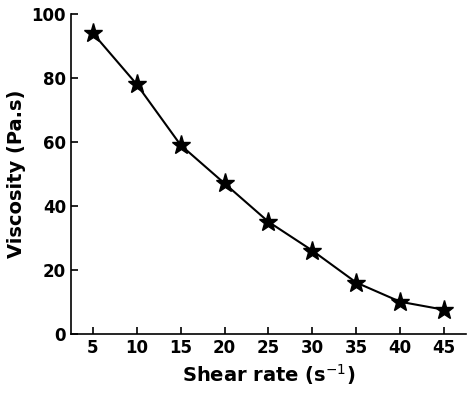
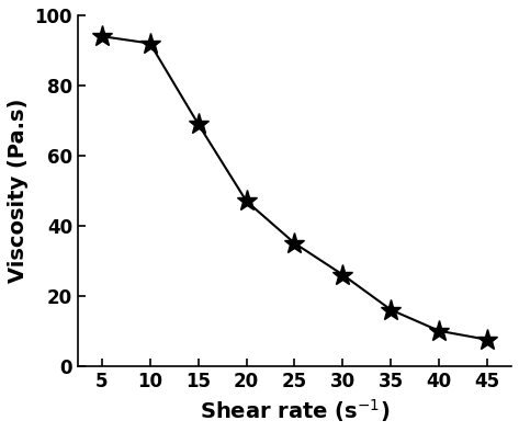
10: 78.0 -> 92.0
15: 59.0 -> 69.0
